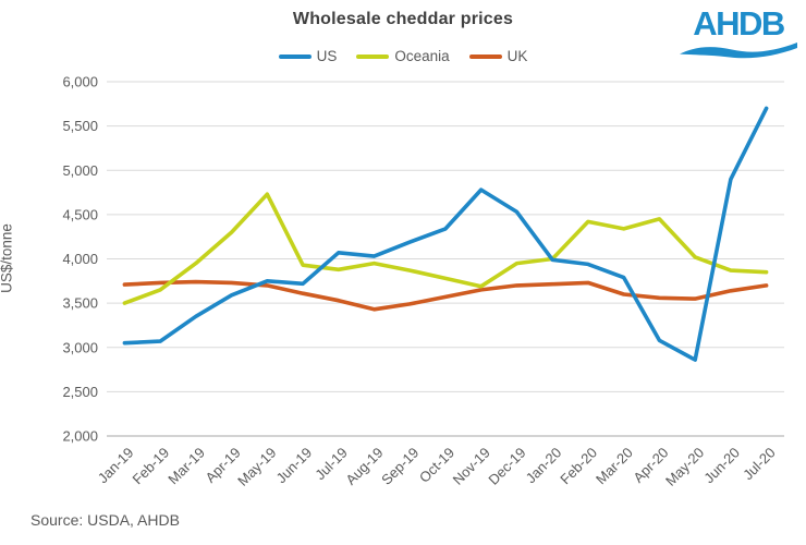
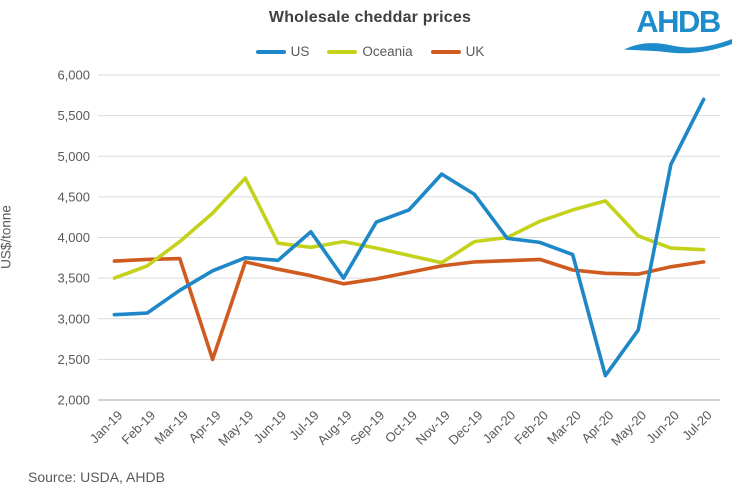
UK/Apr-19: 3700 -> 2500
US/Aug-19: 4000 -> 3500
Oceania/Feb-20: 4400 -> 4200
US/Apr-20: 3100 -> 2300
